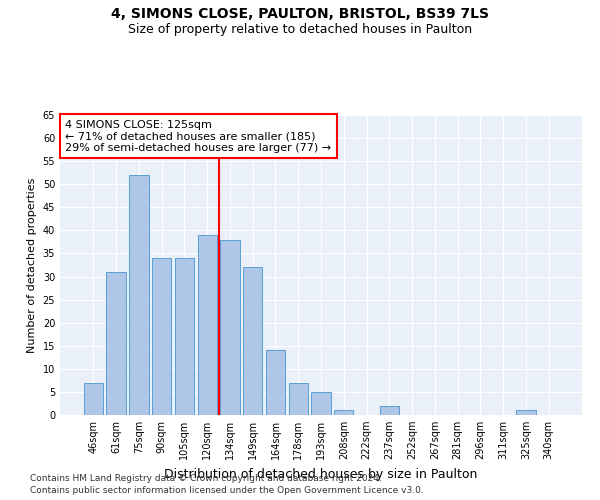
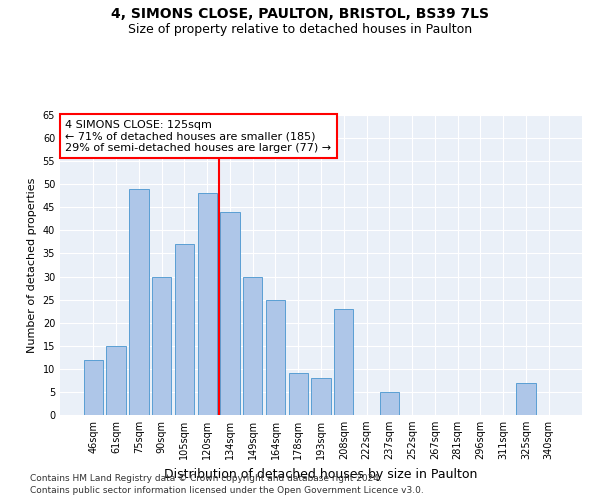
46sqm: 7 -> 12
61sqm: 31 -> 15
75sqm: 52 -> 49
90sqm: 34 -> 30
105sqm: 34 -> 37
120sqm: 39 -> 48
134sqm: 38 -> 44
149sqm: 32 -> 30
164sqm: 14 -> 25
178sqm: 7 -> 9
193sqm: 5 -> 8
208sqm: 1 -> 23
237sqm: 2 -> 5
325sqm: 1 -> 7
